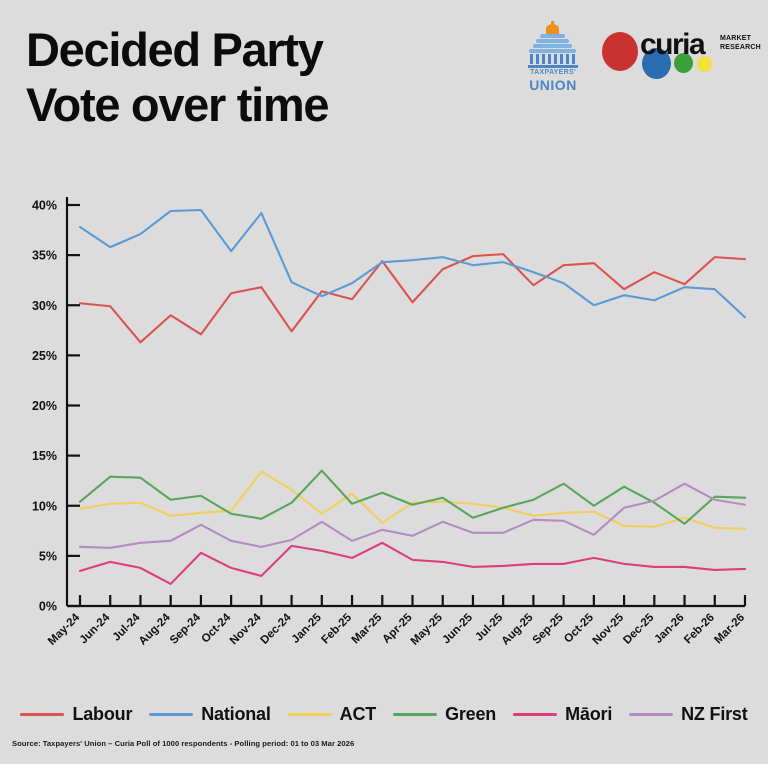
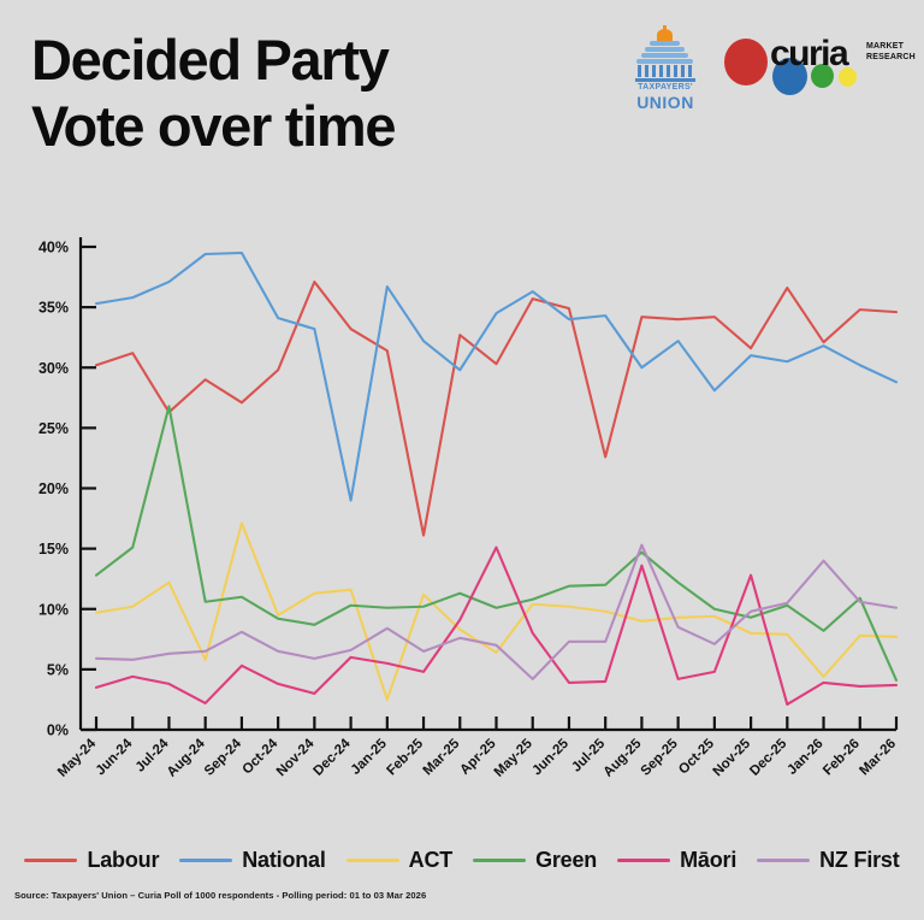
National/May-24: 37.8% -> 35.3%
Green/May-24: 10.4% -> 12.8%
Labour/Jun-24: 29.9% -> 31.2%
Green/Jun-24: 12.9% -> 15.1%
ACT/Jul-24: 10.3% -> 12.2%
Green/Jul-24: 12.8% -> 26.8%
ACT/Aug-24: 9.0% -> 5.8%
ACT/Sep-24: 9.3% -> 17.1%
Labour/Oct-24: 31.2% -> 29.8%
National/Oct-24: 35.4% -> 34.1%
Labour/Nov-24: 31.8% -> 37.1%
National/Nov-24: 39.2% -> 33.2%
ACT/Nov-24: 13.4% -> 11.3%
Labour/Dec-24: 27.4% -> 33.2%
National/Dec-24: 32.3% -> 19.0%
National/Jan-25: 30.9% -> 36.7%
ACT/Jan-25: 9.2% -> 2.5%
Green/Jan-25: 13.5% -> 10.1%
Labour/Feb-25: 30.6% -> 16.1%
Labour/Mar-25: 34.4% -> 32.7%
National/Mar-25: 34.3% -> 29.8%
Māori/Mar-25: 6.3% -> 9.1%
ACT/Apr-25: 10.3% -> 6.4%
Māori/Apr-25: 4.6% -> 15.1%
Labour/May-25: 33.6% -> 35.7%
National/May-25: 34.8% -> 36.3%
Māori/May-25: 4.4% -> 8.0%
NZ First/May-25: 8.4% -> 4.2%
Green/Jun-25: 8.8% -> 11.9%
Labour/Jul-25: 35.1% -> 22.6%
Green/Jul-25: 9.8% -> 12.0%
Labour/Aug-25: 32.0% -> 34.2%
National/Aug-25: 33.3% -> 30.0%
Green/Aug-25: 10.6% -> 14.7%
Māori/Aug-25: 4.2% -> 13.6%
NZ First/Aug-25: 8.6% -> 15.3%
National/Oct-25: 30.0% -> 28.1%
Green/Nov-25: 11.9% -> 9.3%
Māori/Nov-25: 4.2% -> 12.8%
Labour/Dec-25: 33.3% -> 36.6%
Māori/Dec-25: 3.9% -> 2.1%
ACT/Jan-26: 8.8% -> 4.4%
NZ First/Jan-26: 12.2% -> 14.0%
National/Feb-26: 31.6% -> 30.2%
Green/Mar-26: 10.8% -> 4.1%
